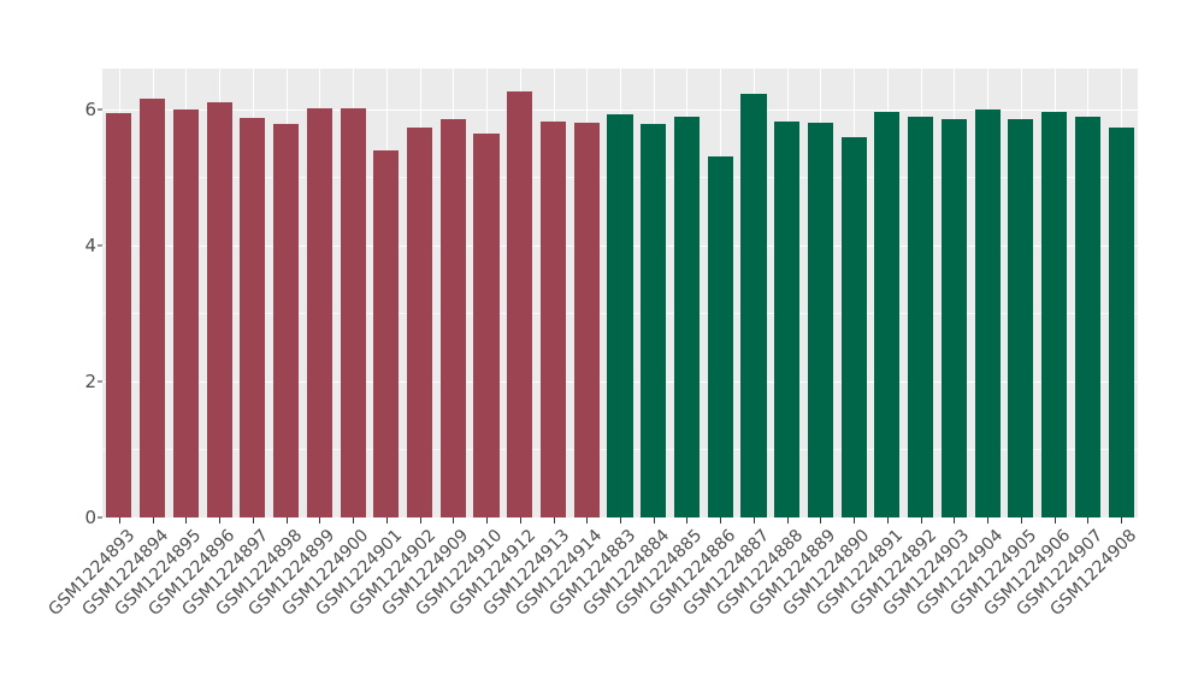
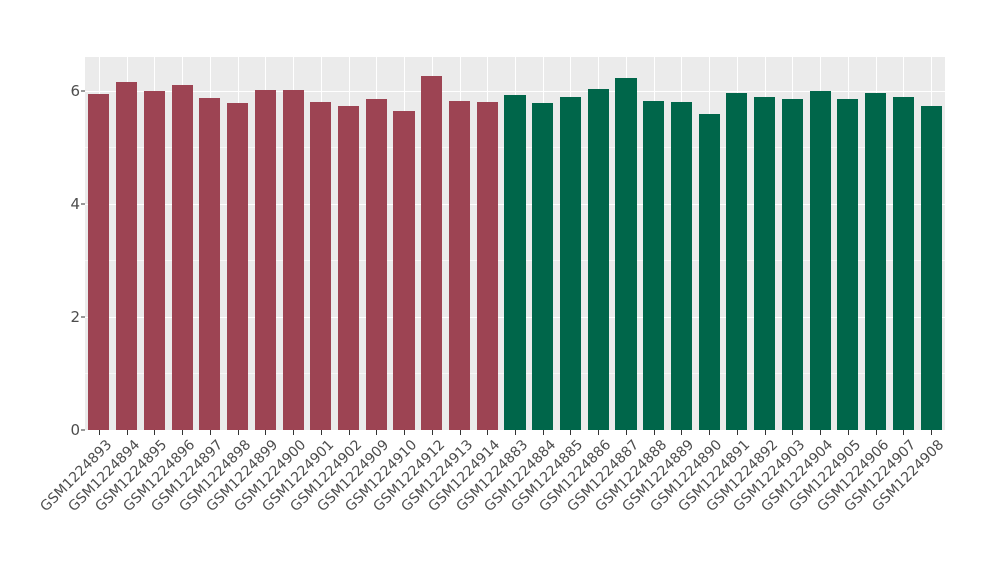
GSM1224901: 5.4 -> 5.8
GSM1224886: 5.3 -> 6.0
